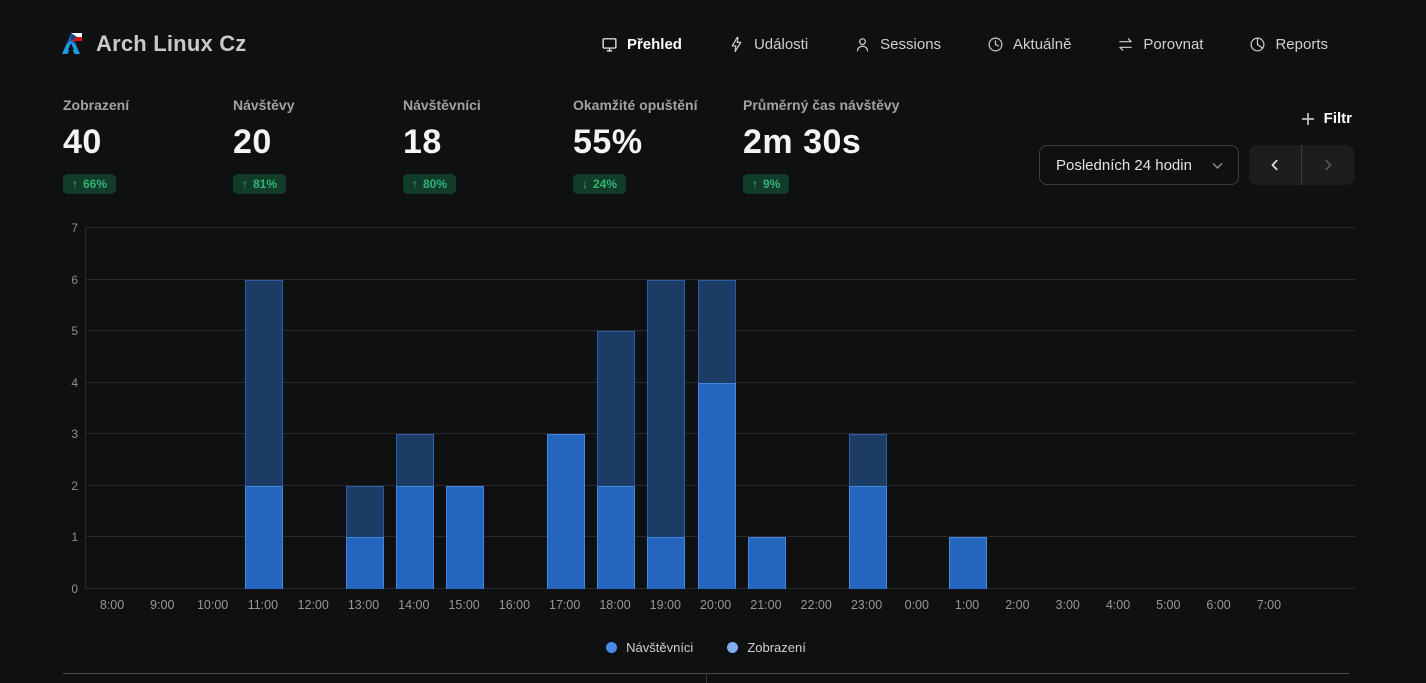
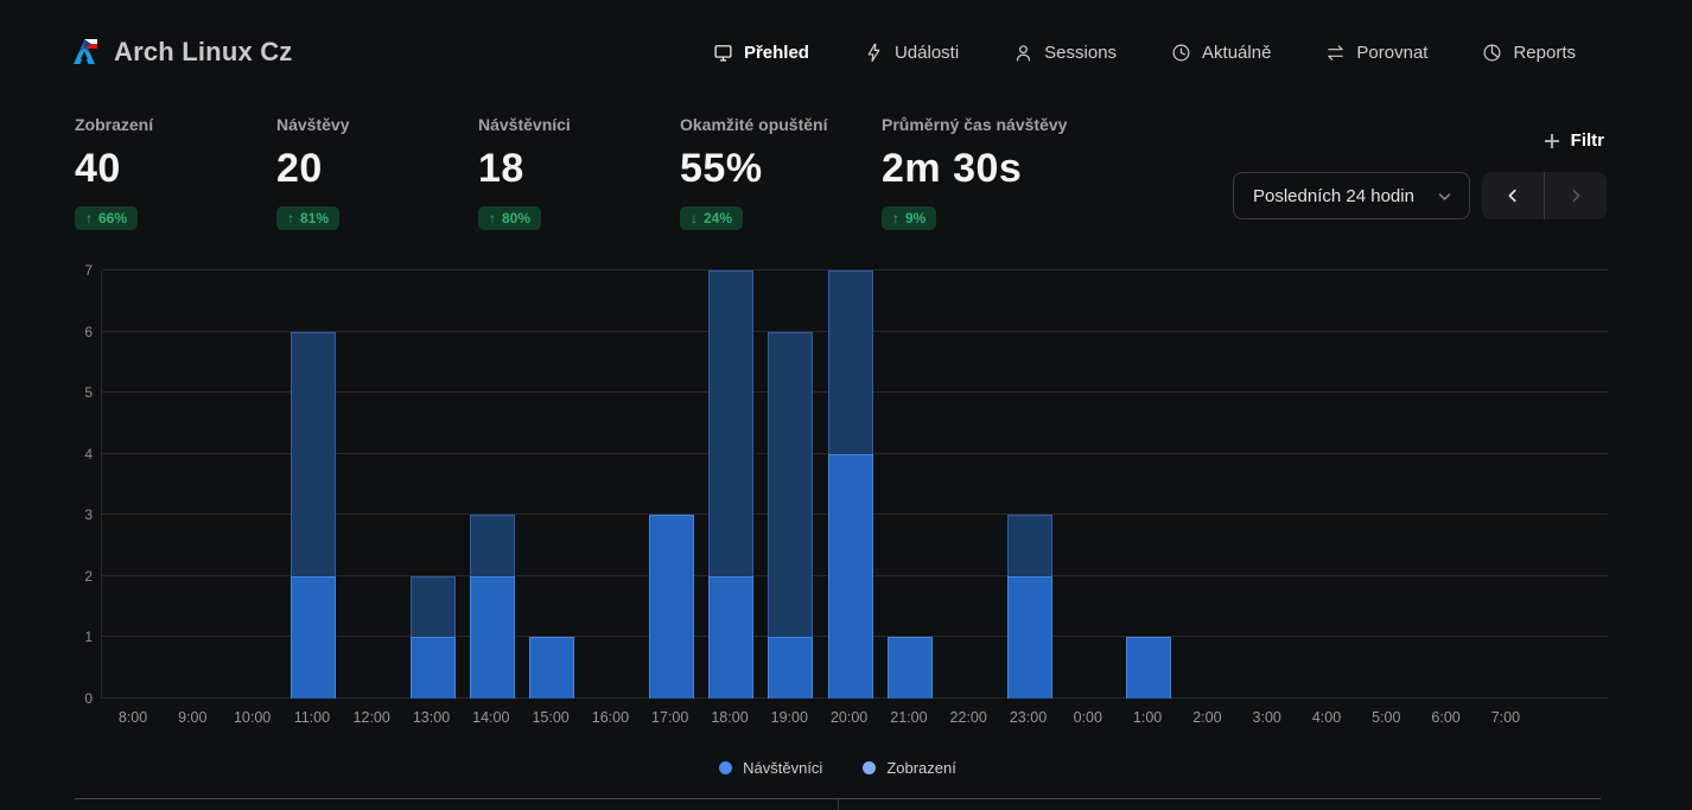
Návštěvníci/15:00: 2 -> 1
Zobrazení/18:00: 5 -> 7
Zobrazení/20:00: 6 -> 7
